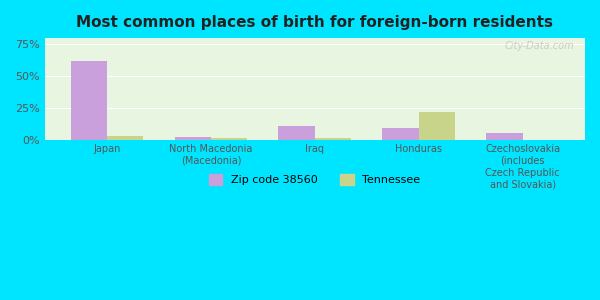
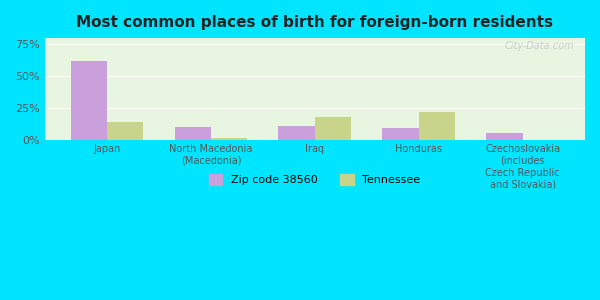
Tennessee/Japan: 3% -> 14%
Zip code 38560/North Macedonia (Macedonia): 2% -> 10%
Tennessee/Iraq: 1% -> 18%
